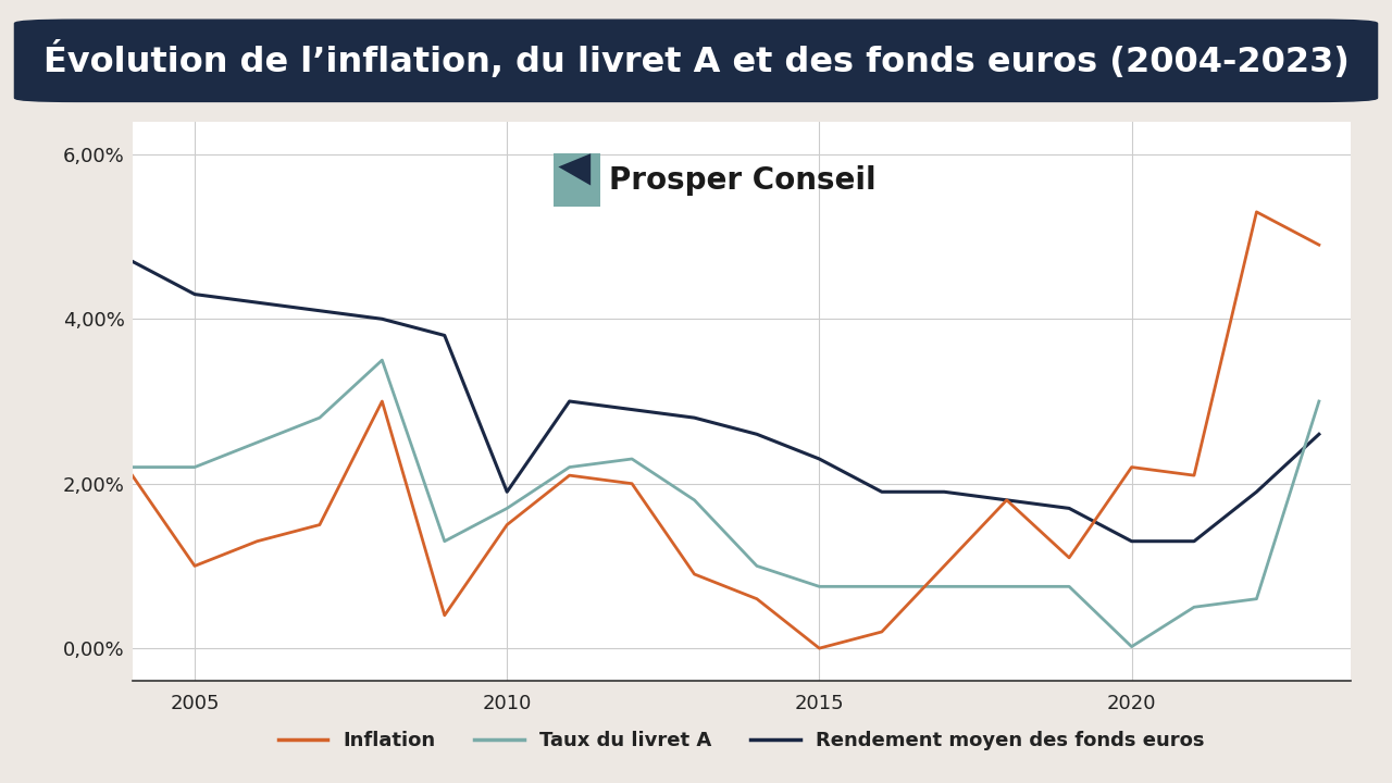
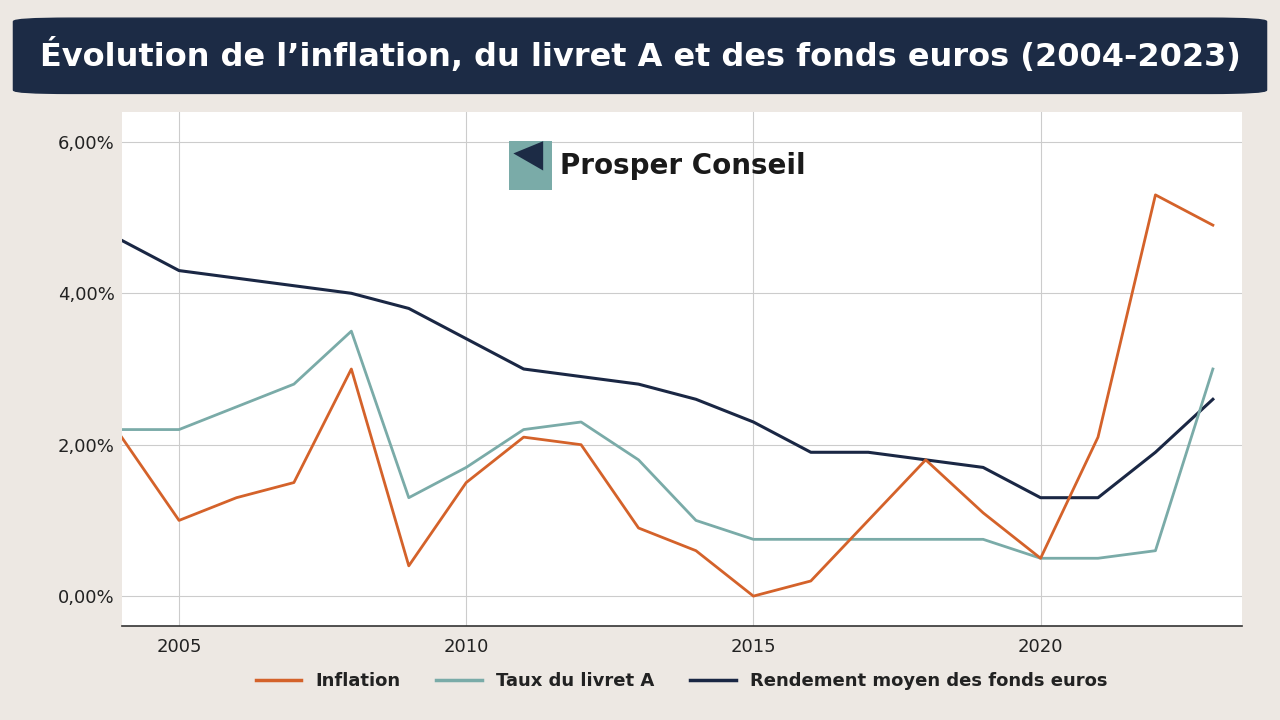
Rendement moyen des fonds euros/2010: 1,9% -> 3,4%
Inflation/2020: 2,2% -> 0,5%
Taux du livret A/2020: 0,02% -> 0,50%
